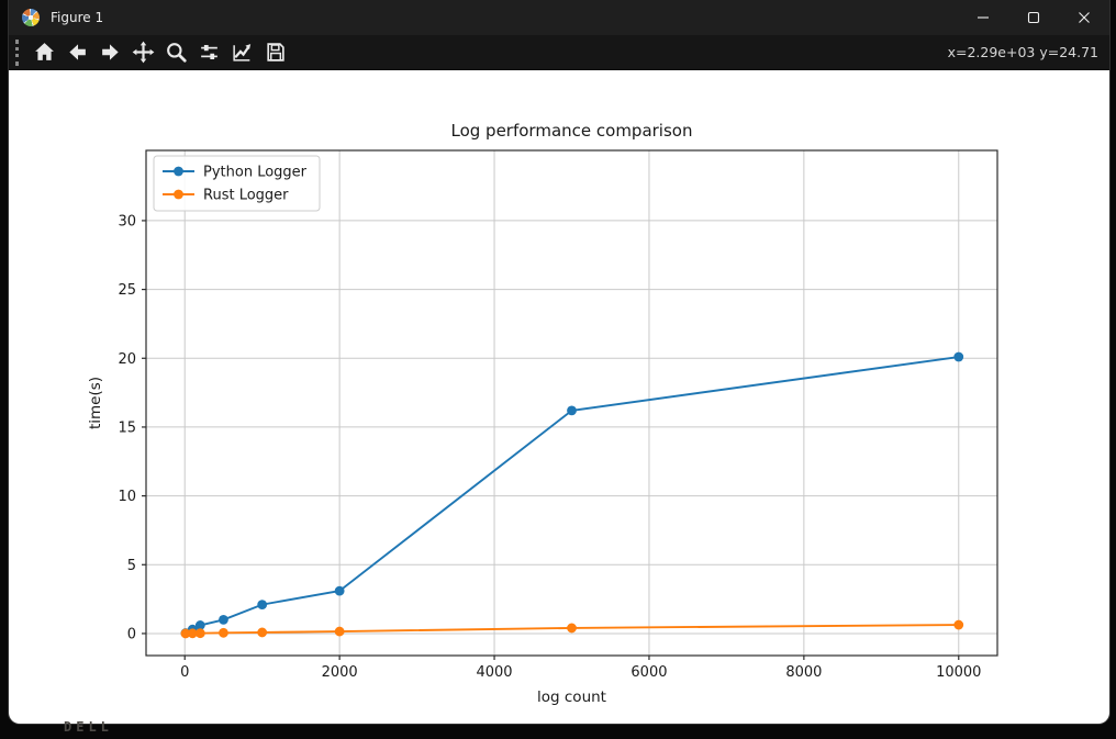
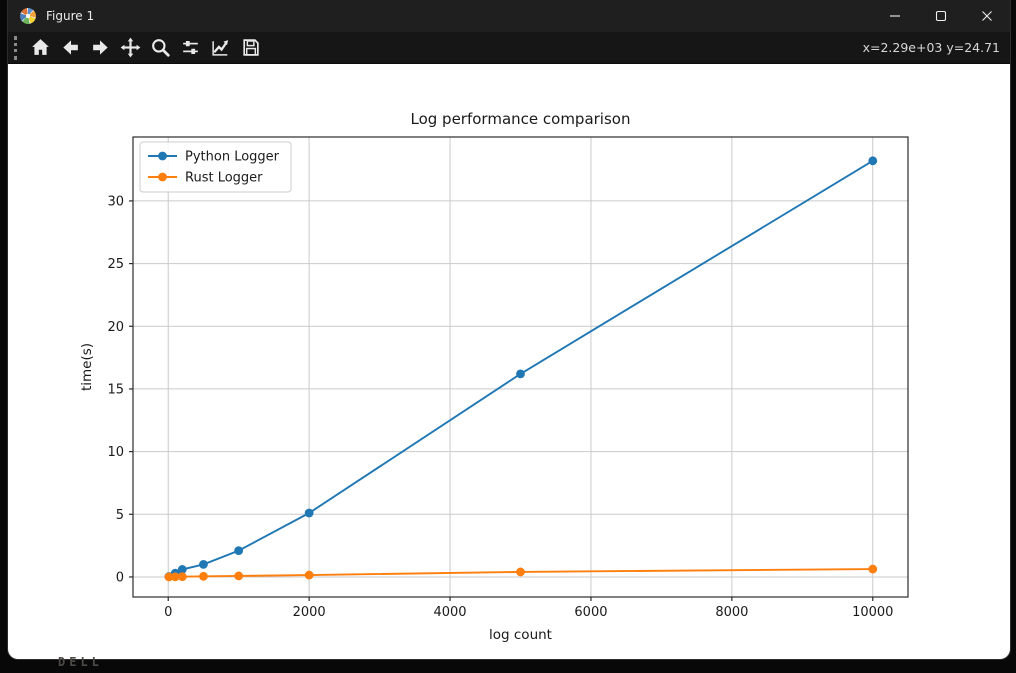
Python Logger/2000: 3.1 -> 5.1
Python Logger/10000: 20.1 -> 33.2
